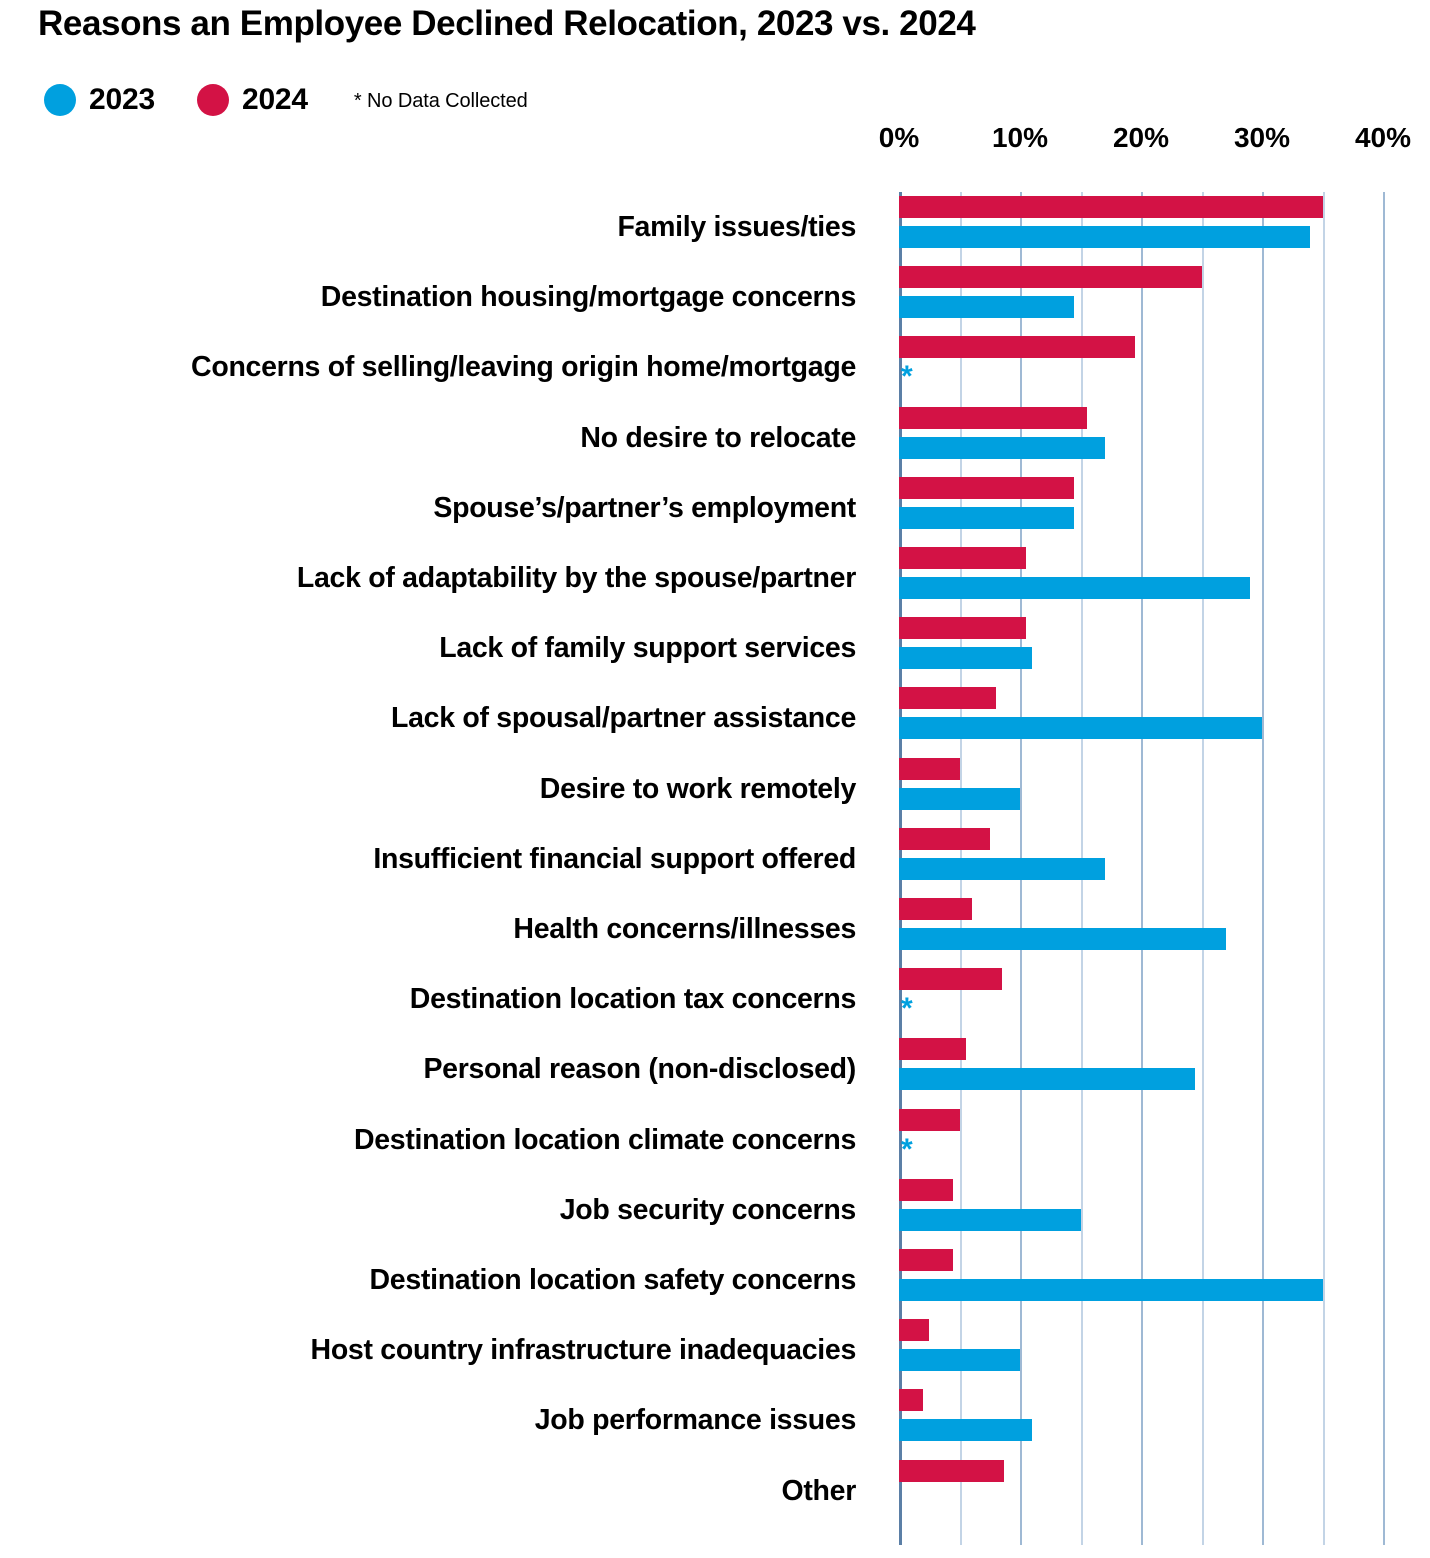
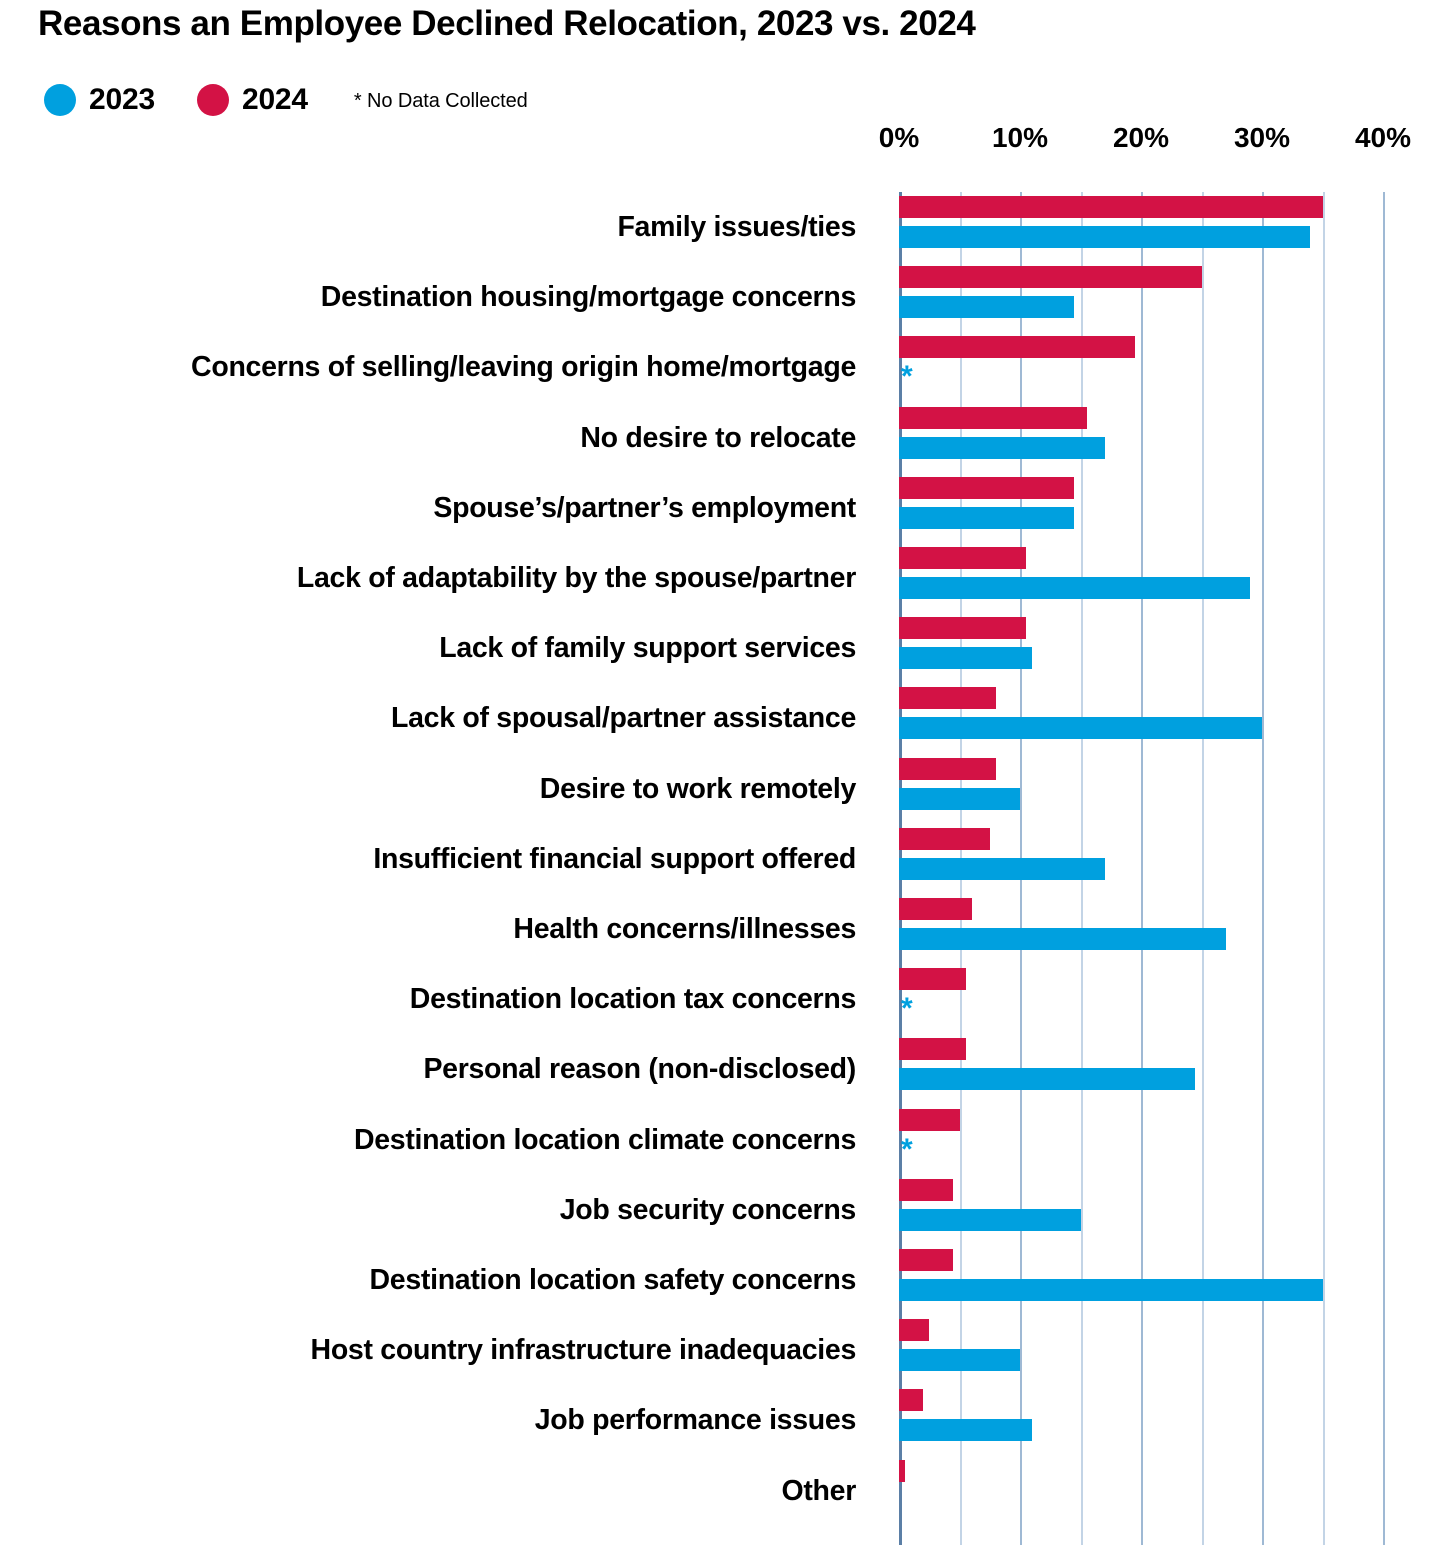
2024/Desire to work remotely: 5.0% -> 8.0%
2024/Destination location tax concerns: 8.5% -> 5.5%
2024/Other: 8.7% -> 0.5%
